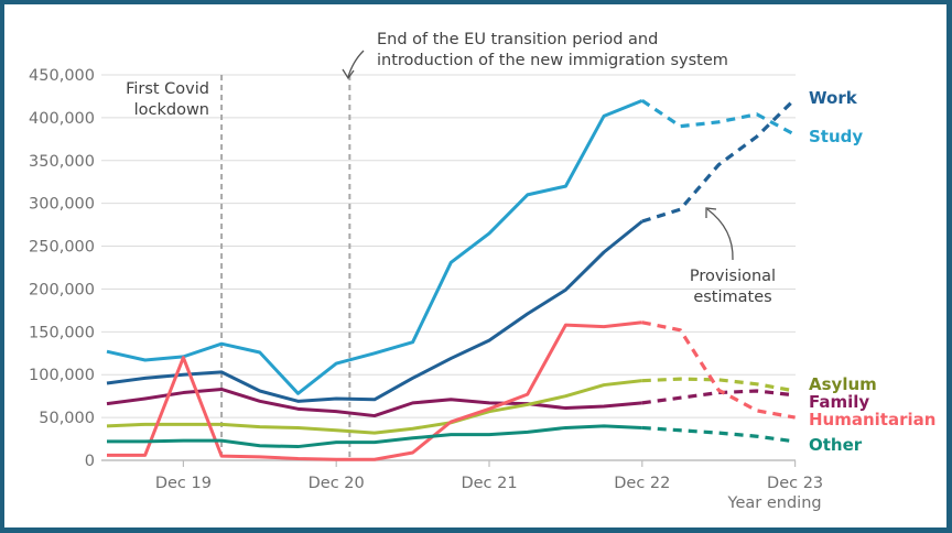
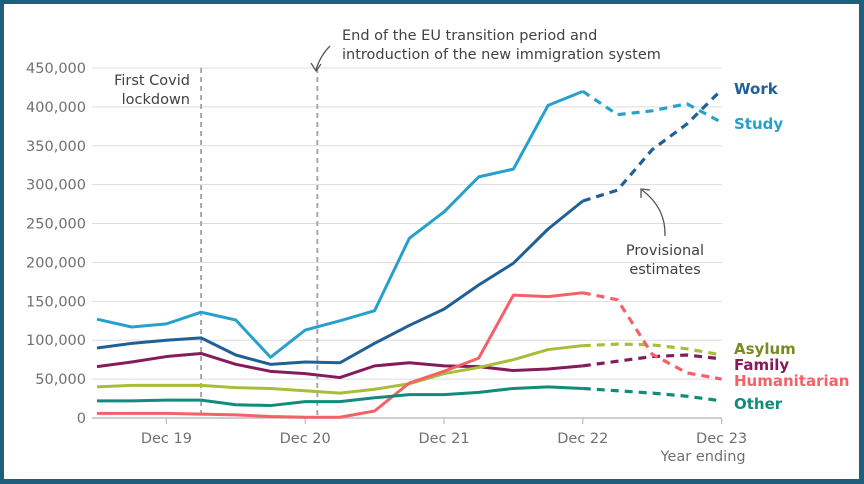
Humanitarian/Dec 19: 120000 -> 10000
